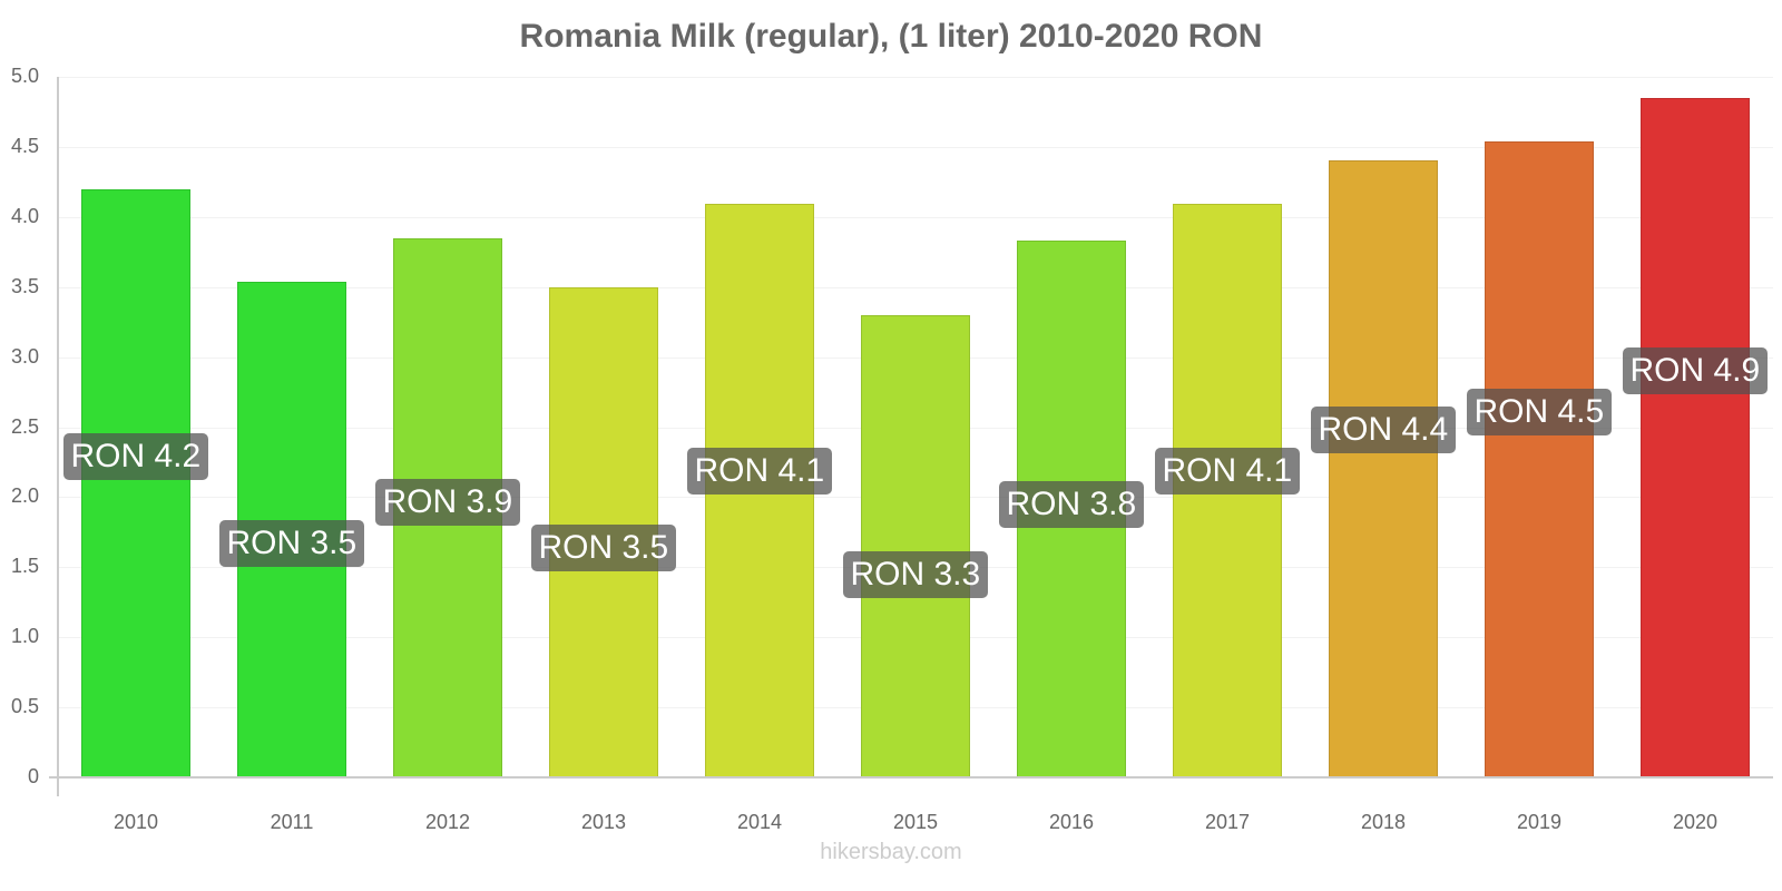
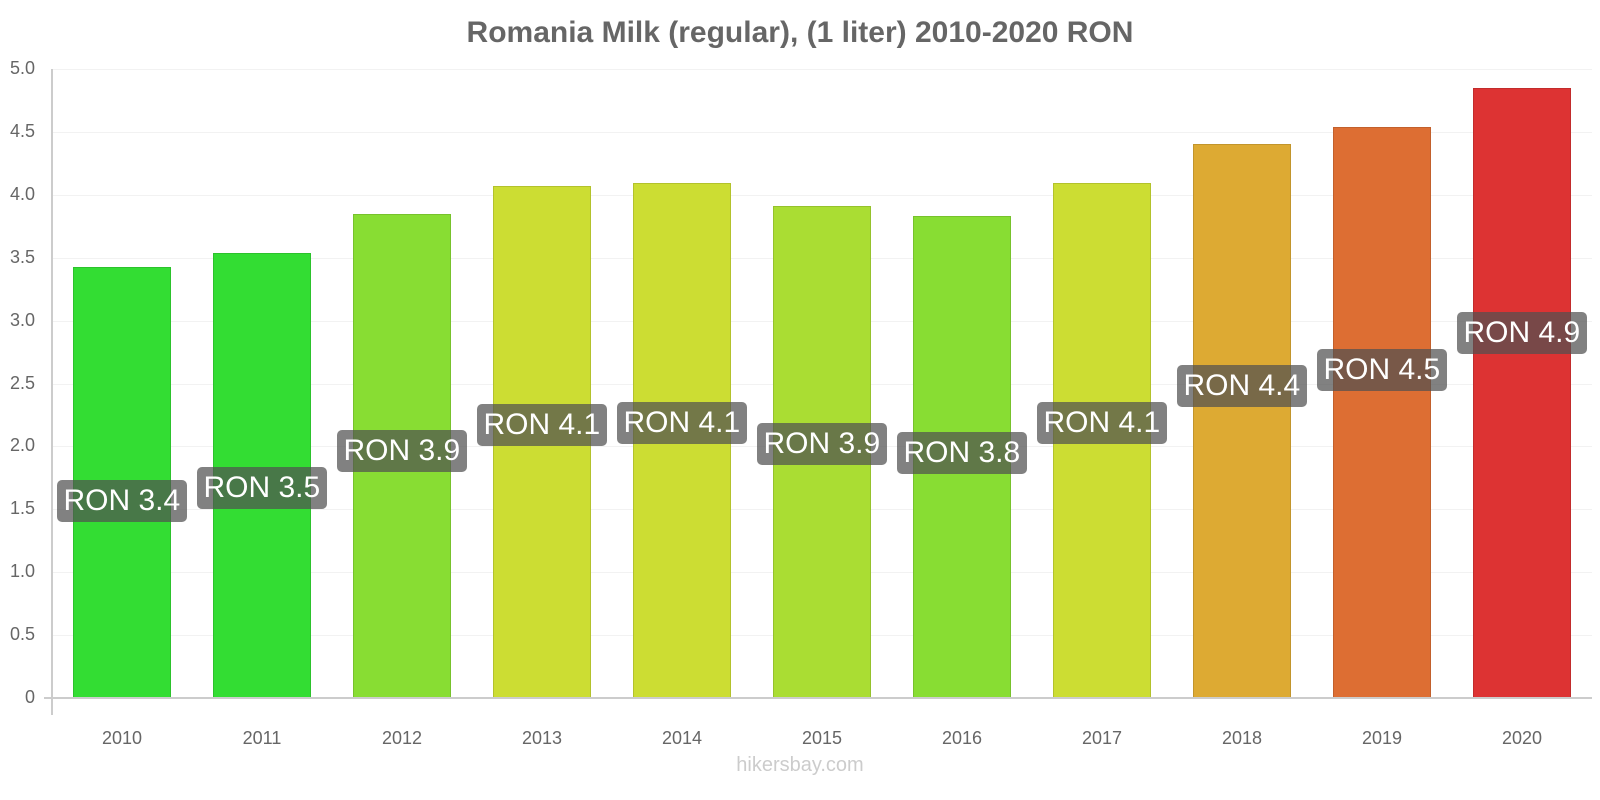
2010: 4.2 -> 3.4
2013: 3.5 -> 4.1
2015: 3.3 -> 3.9
